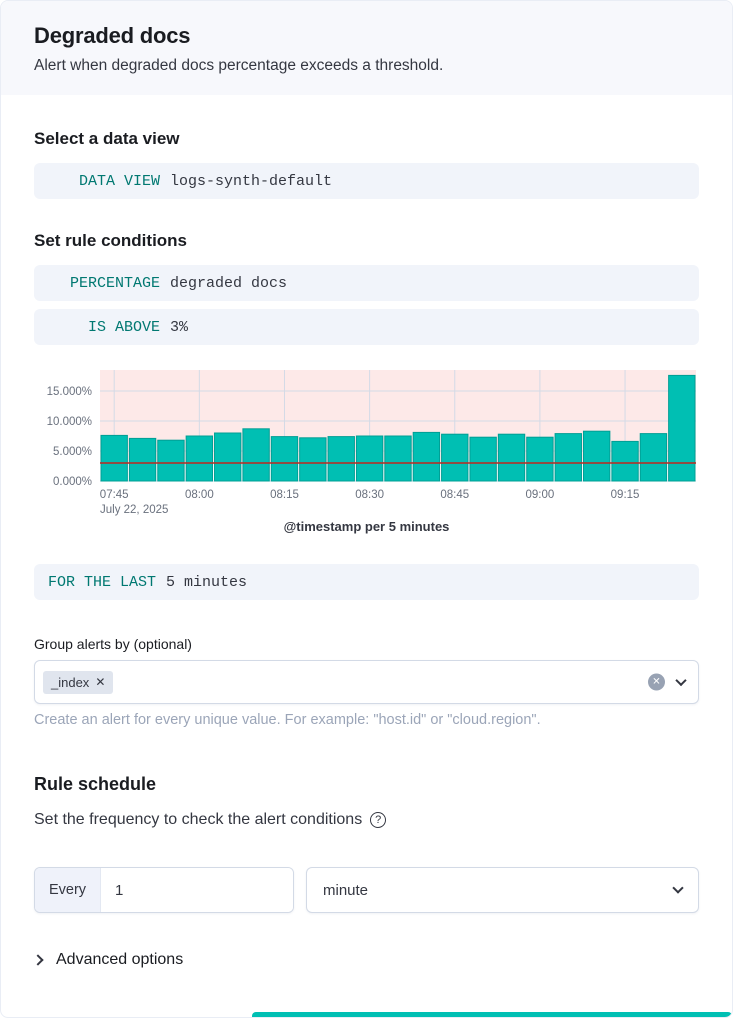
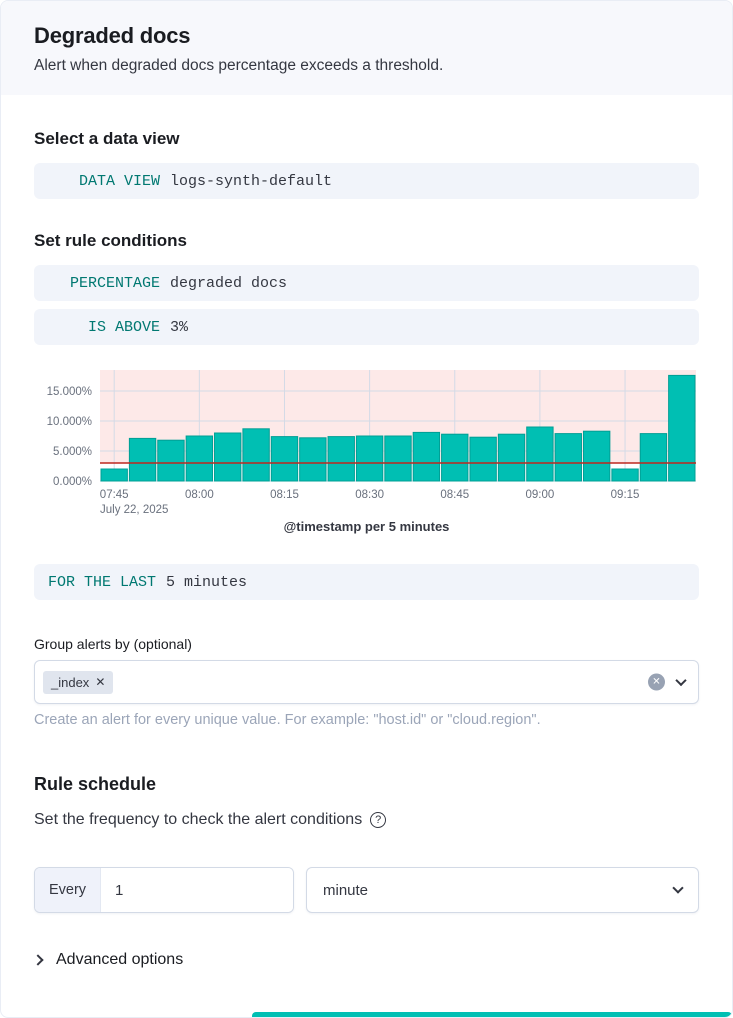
07:45: 8% -> 2%
09:00: 7% -> 9%
09:15: 7% -> 2%
